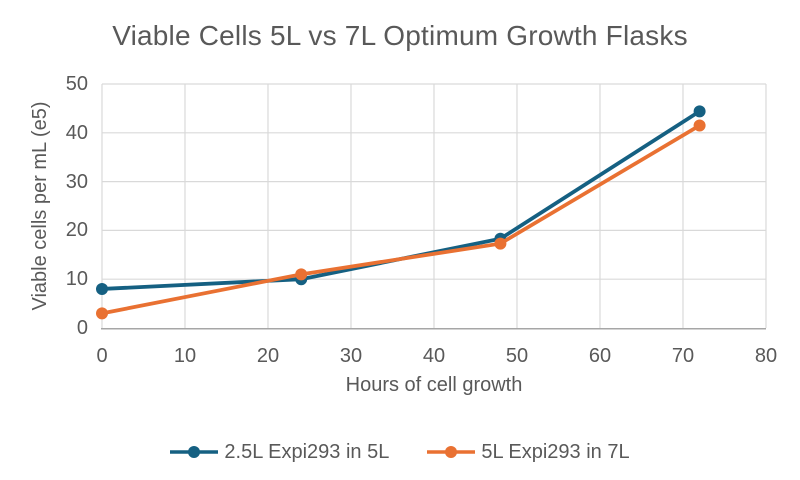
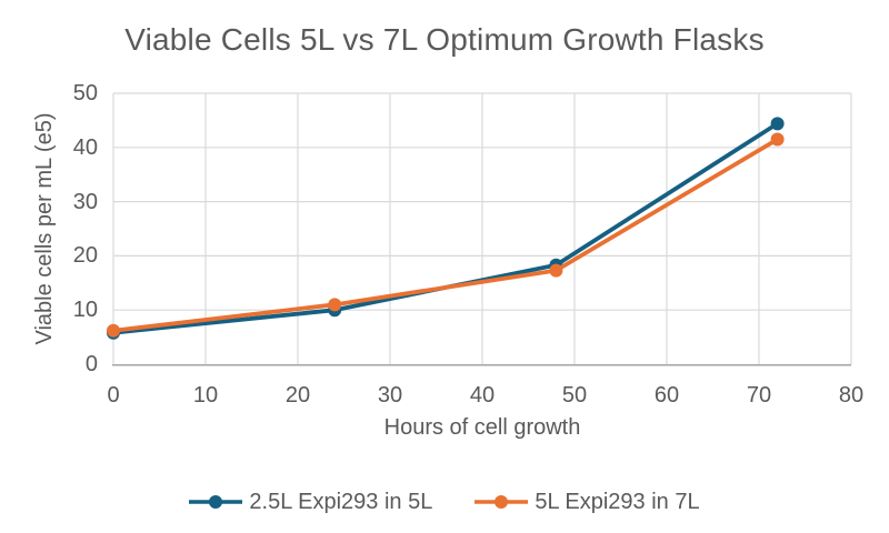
2.5L Expi293 in 5L/0: 8 -> 6
5L Expi293 in 7L/0: 3 -> 6
